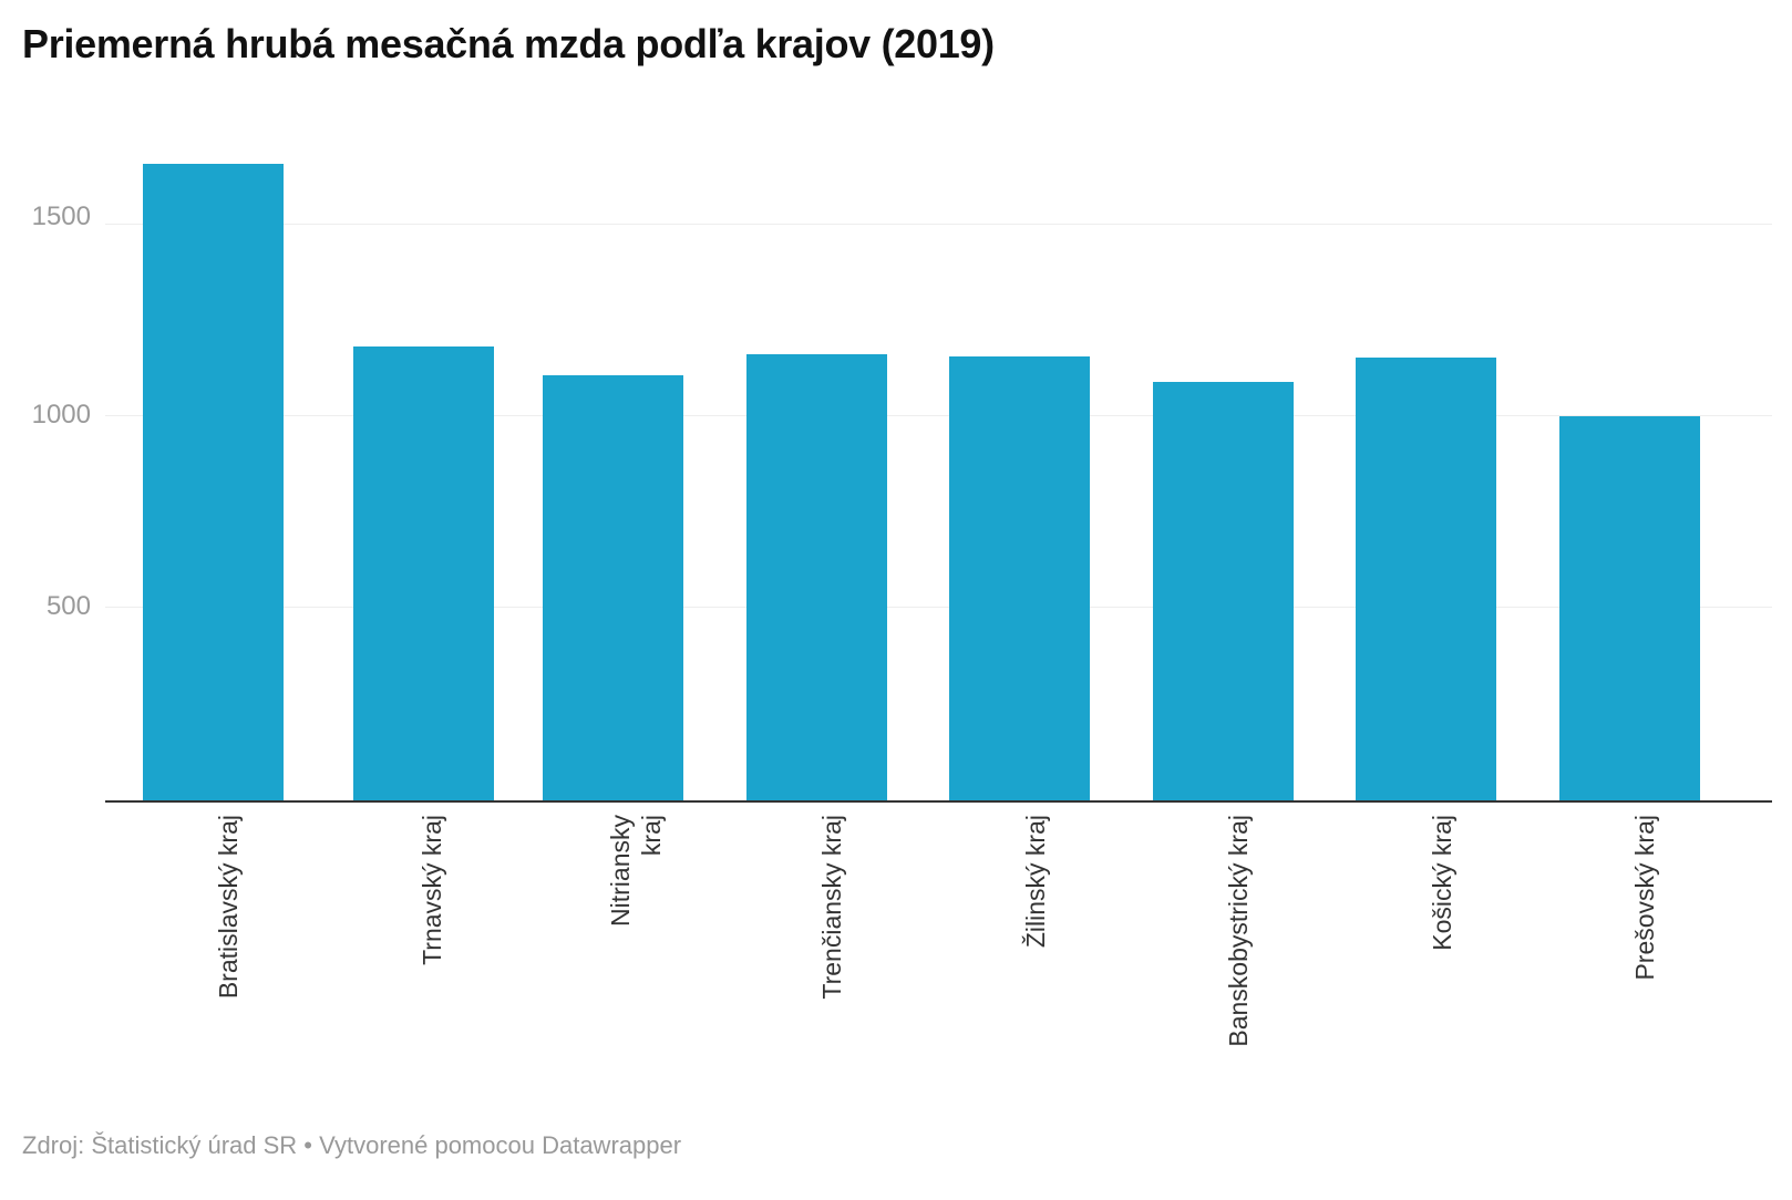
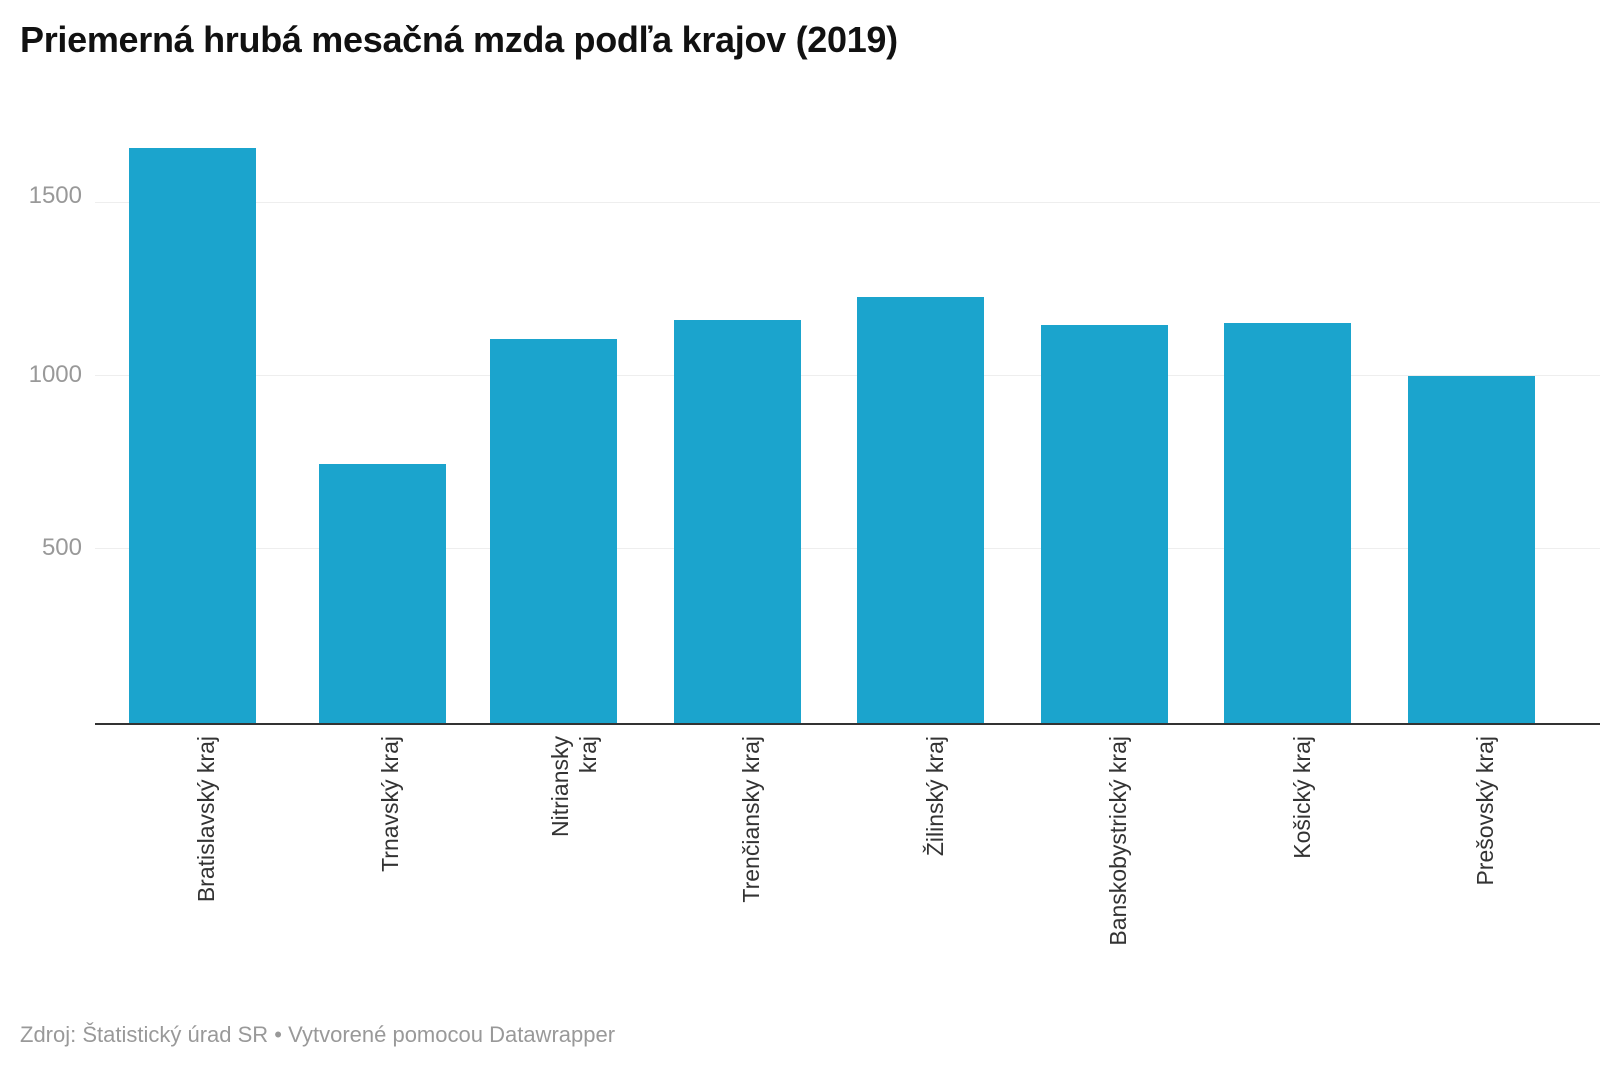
Trnavský kraj: 1180 -> 750
Žilinský kraj: 1160 -> 1230
Banskobystrický kraj: 1090 -> 1150
